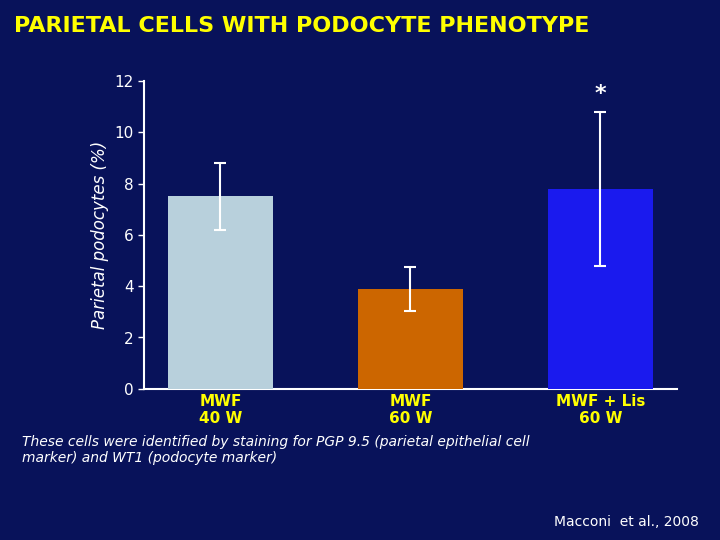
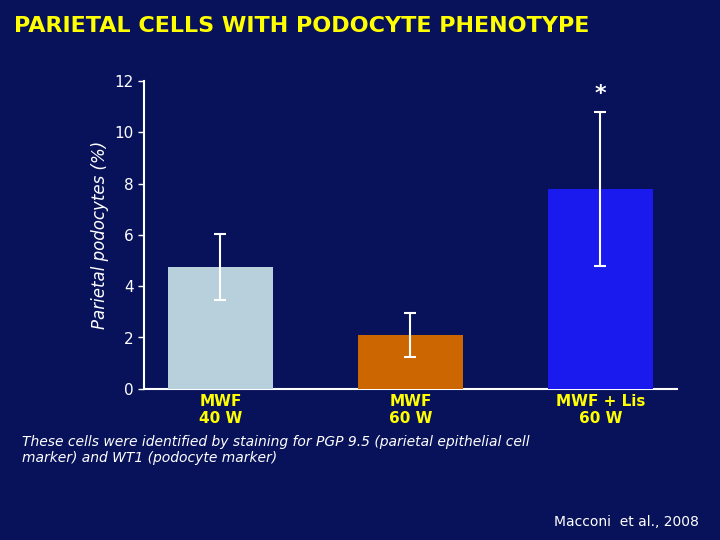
MWF 40 W: 7.50 -> 4.75
MWF 60 W: 3.90 -> 2.10
